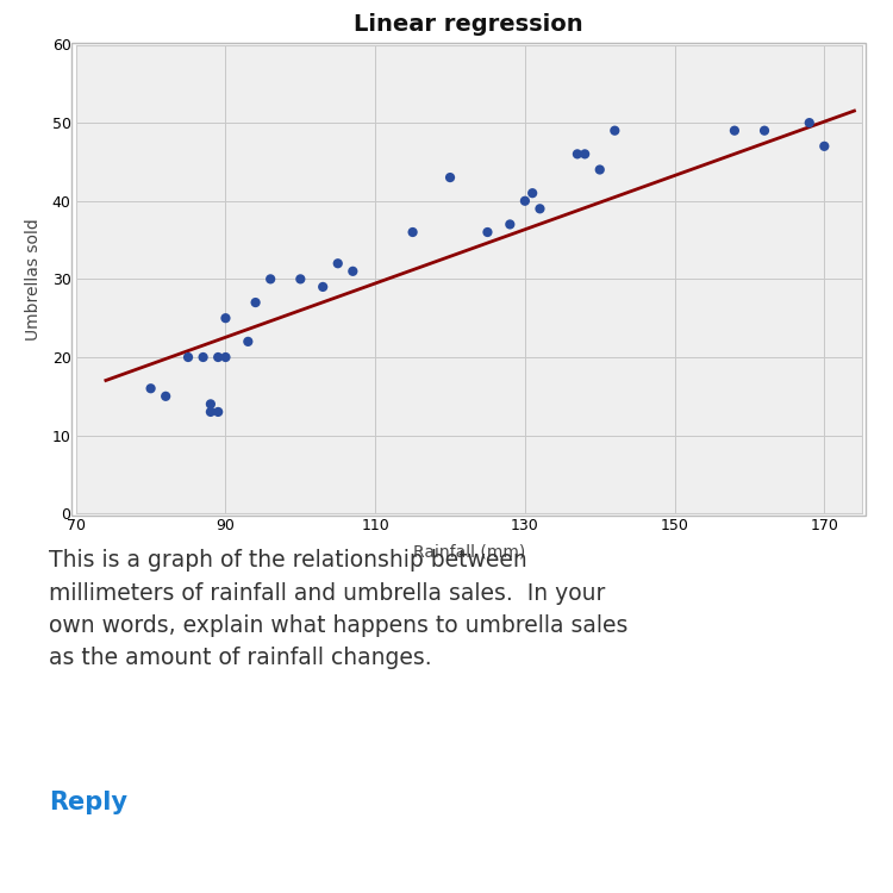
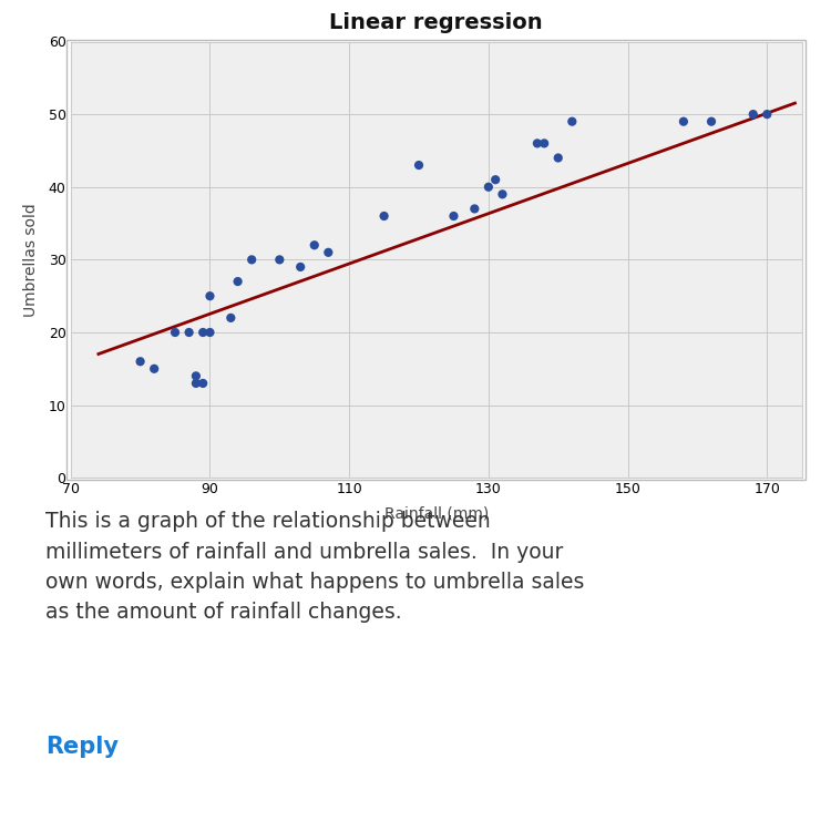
170: 47 -> 50
